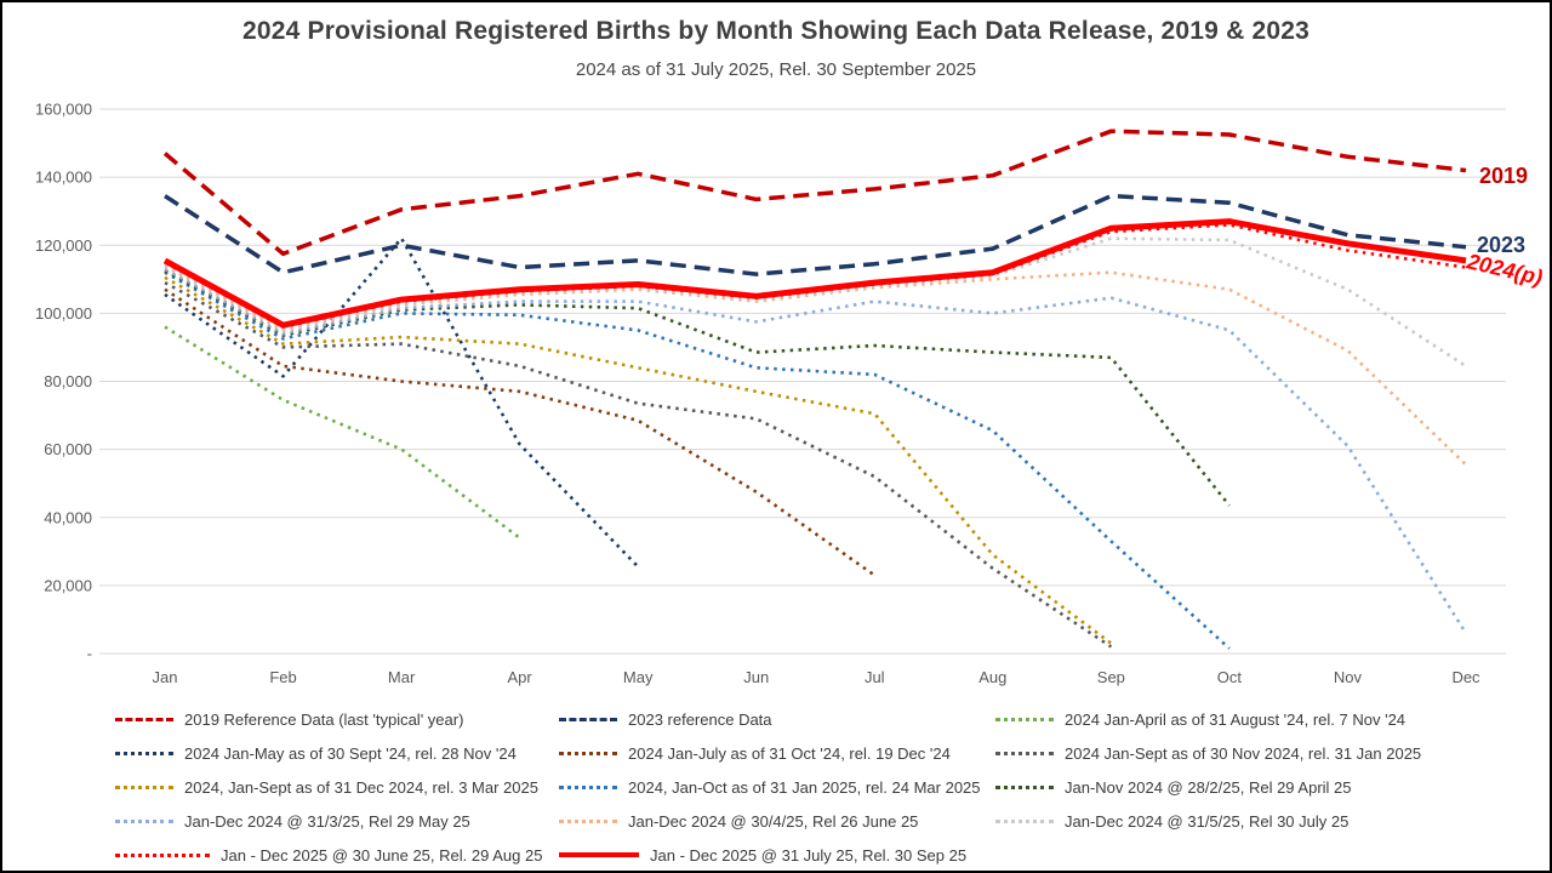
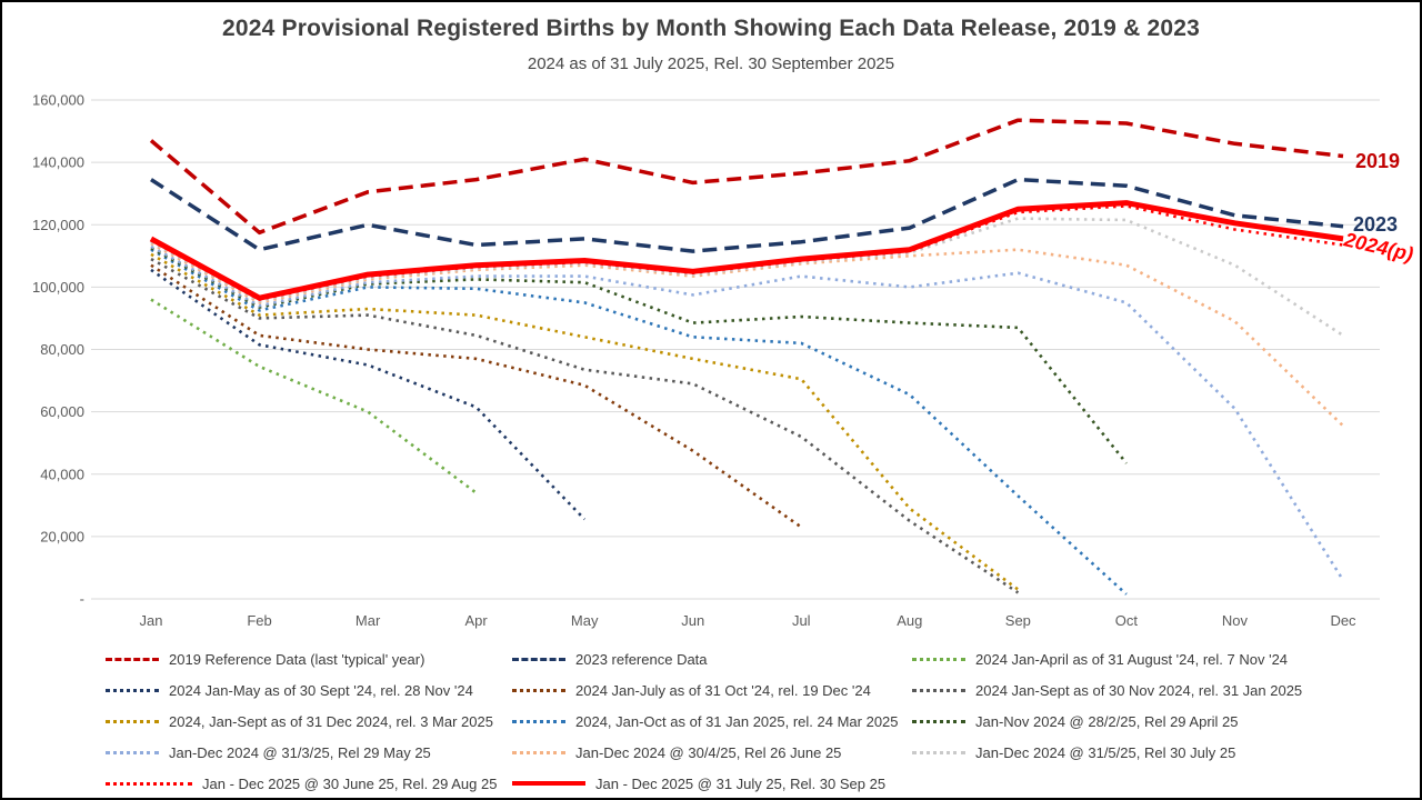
2024 Jan-May as of 30 Sept '24, rel. 28 Nov '24/Mar: 122000 -> 75000
